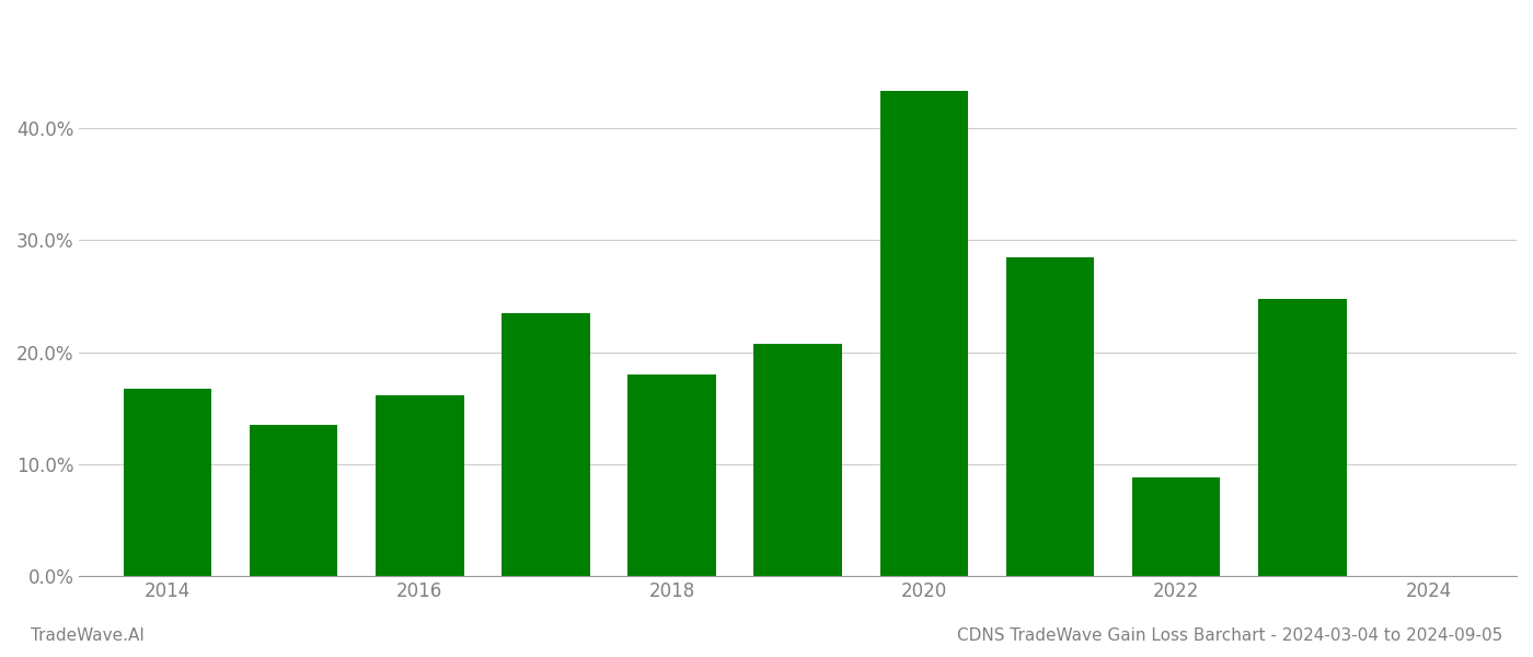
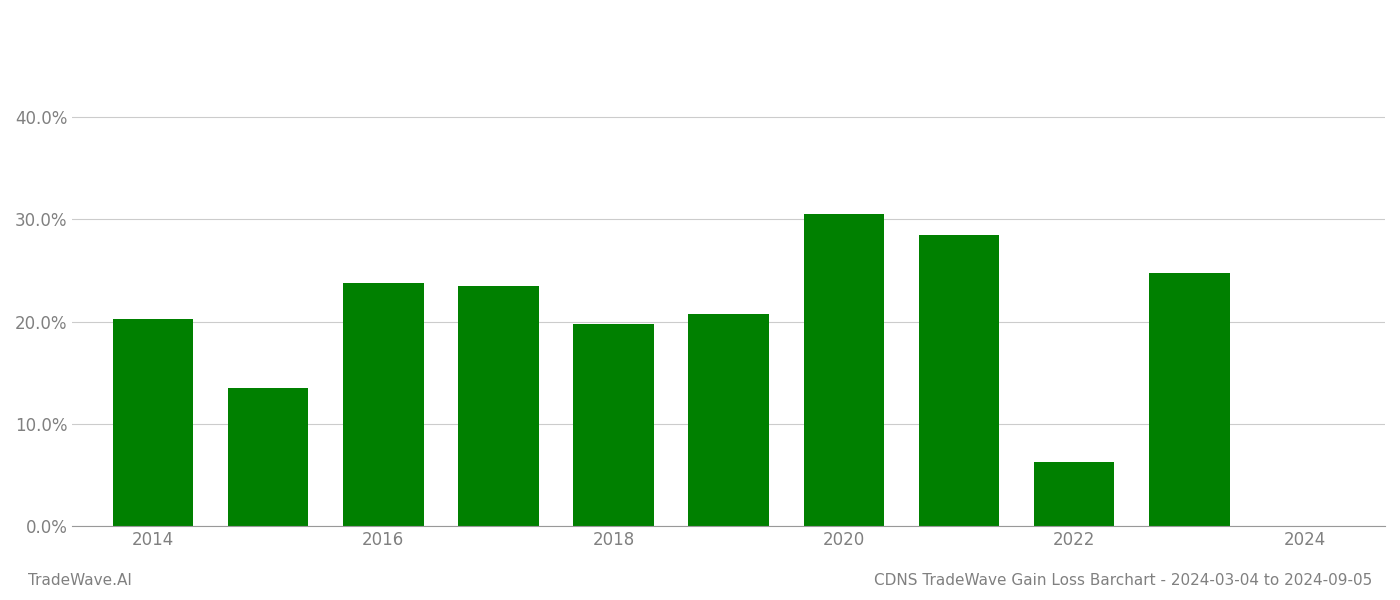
2014: 16.7% -> 20.3%
2016: 16.2% -> 23.8%
2018: 18.0% -> 19.8%
2020: 43.3% -> 30.5%
2022: 8.8% -> 6.3%
